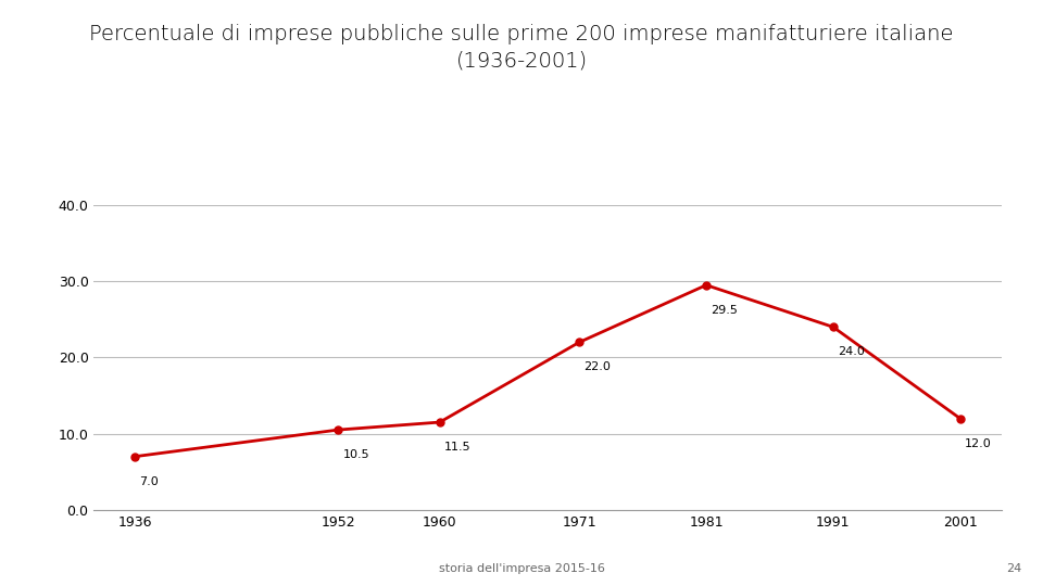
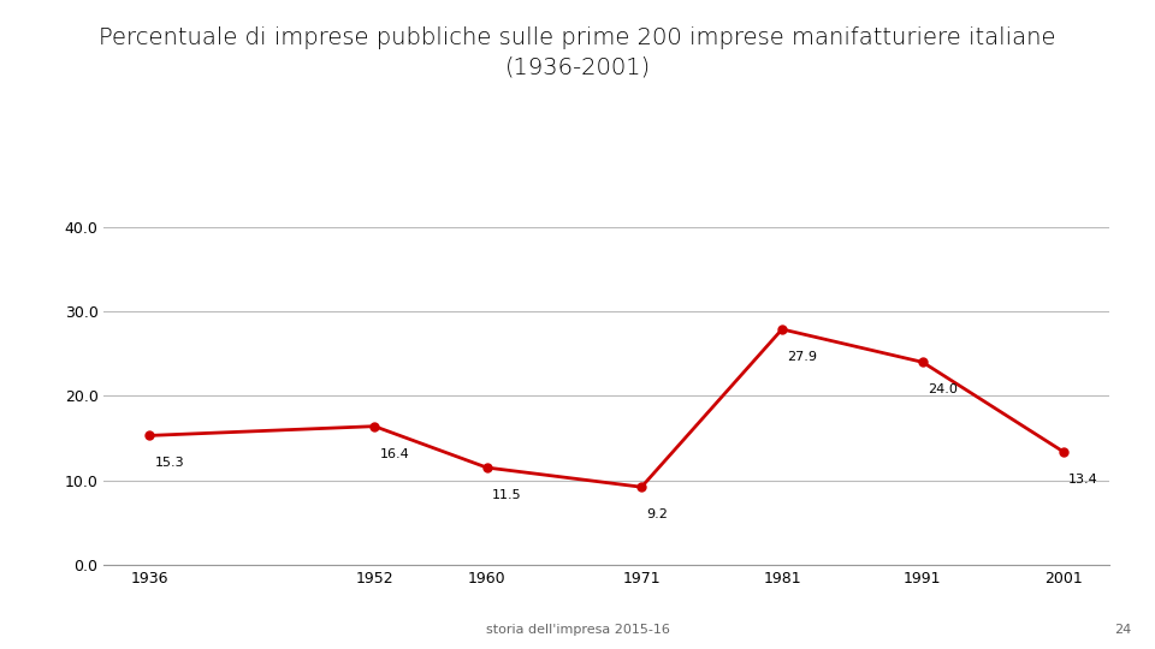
1936: 7.0 -> 15.3
1952: 10.5 -> 16.4
1971: 22.0 -> 9.2
1981: 29.5 -> 27.9
2001: 12.0 -> 13.4
